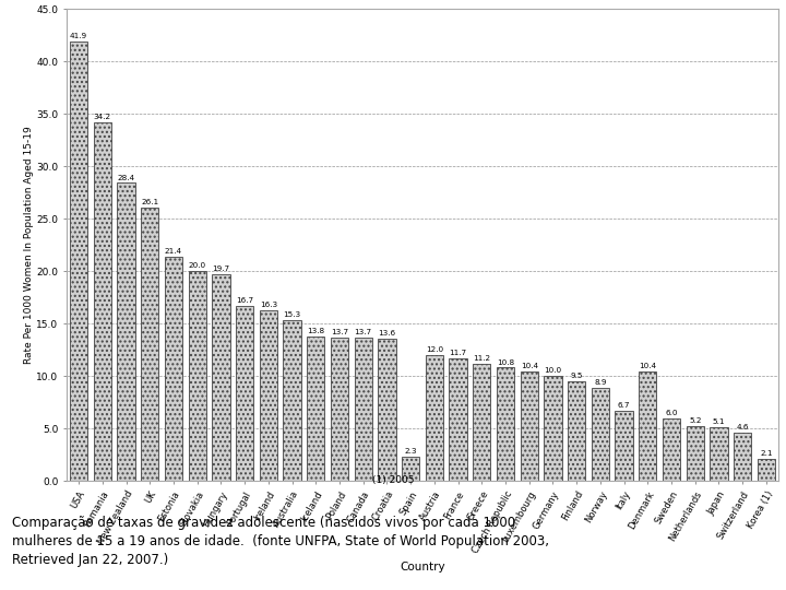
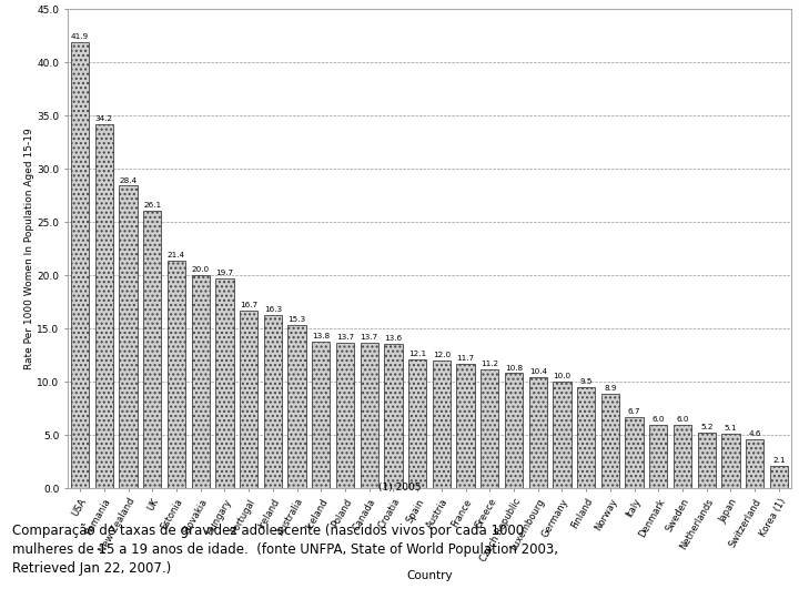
Spain: 2.3 -> 12.1
Denmark: 10.4 -> 6.0
